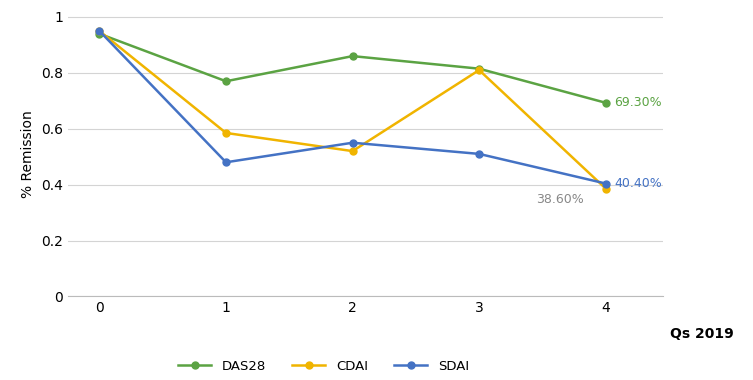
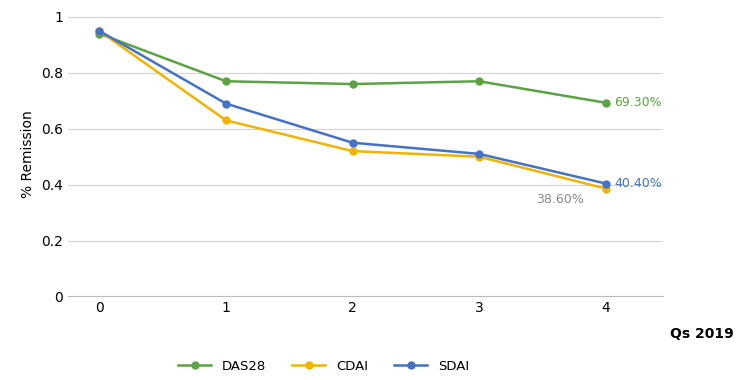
CDAI/1: 0.585 -> 0.630
SDAI/1: 0.480 -> 0.690
DAS28/2: 0.860 -> 0.760
DAS28/3: 0.815 -> 0.770
CDAI/3: 0.810 -> 0.500
